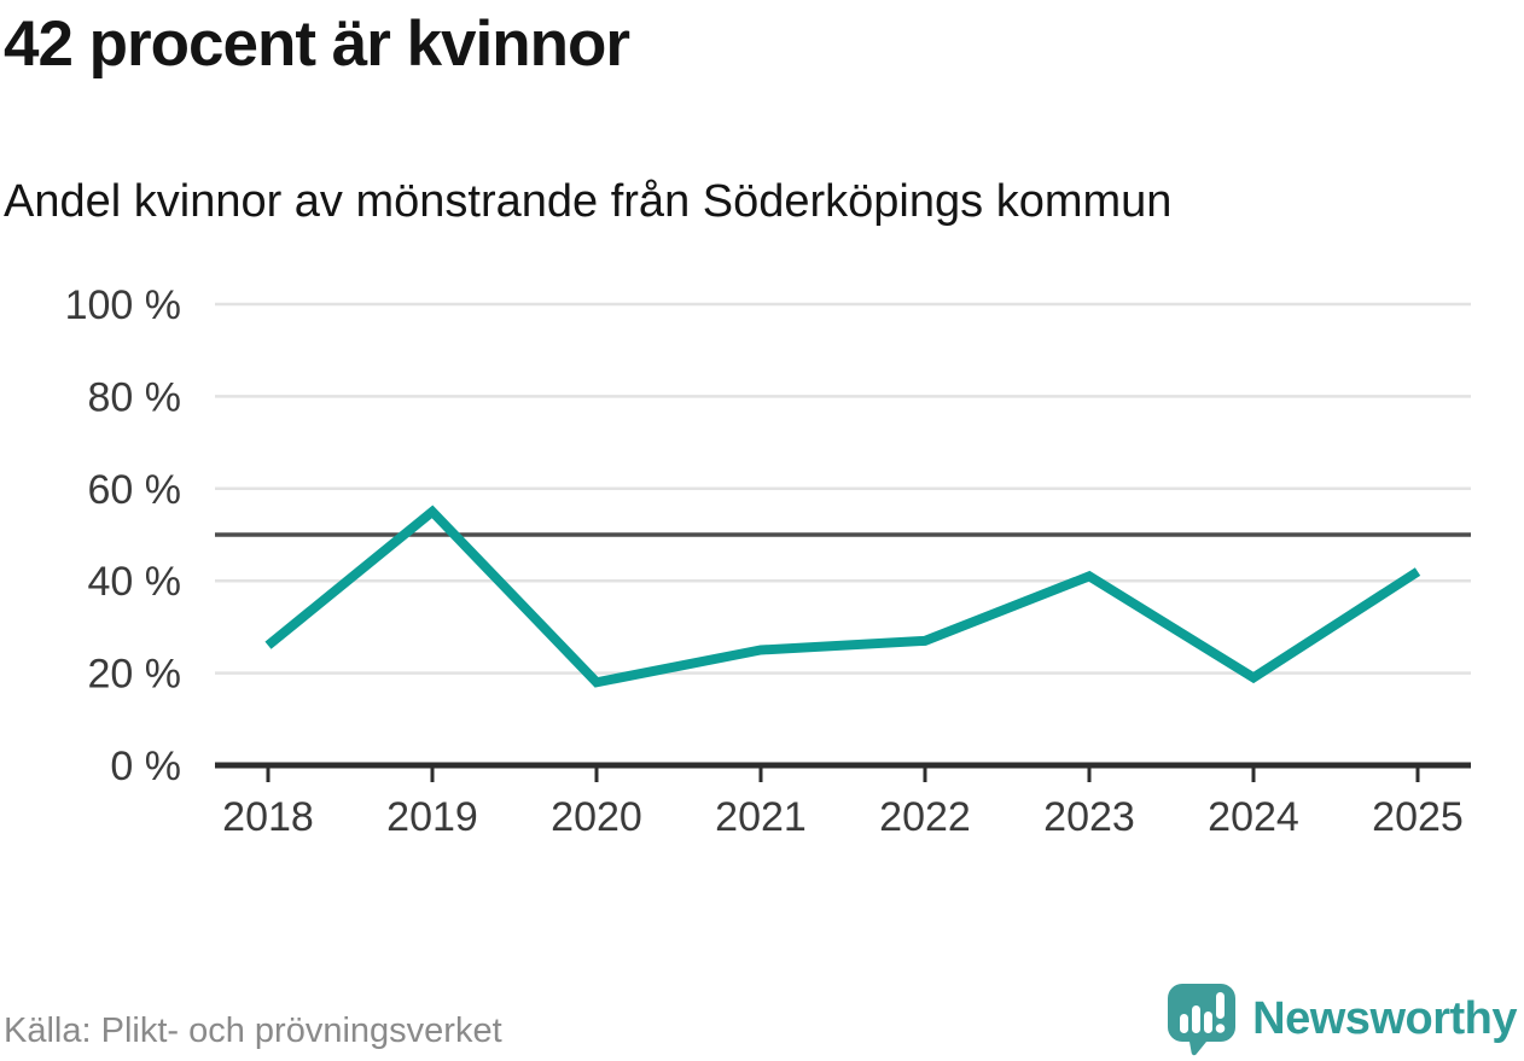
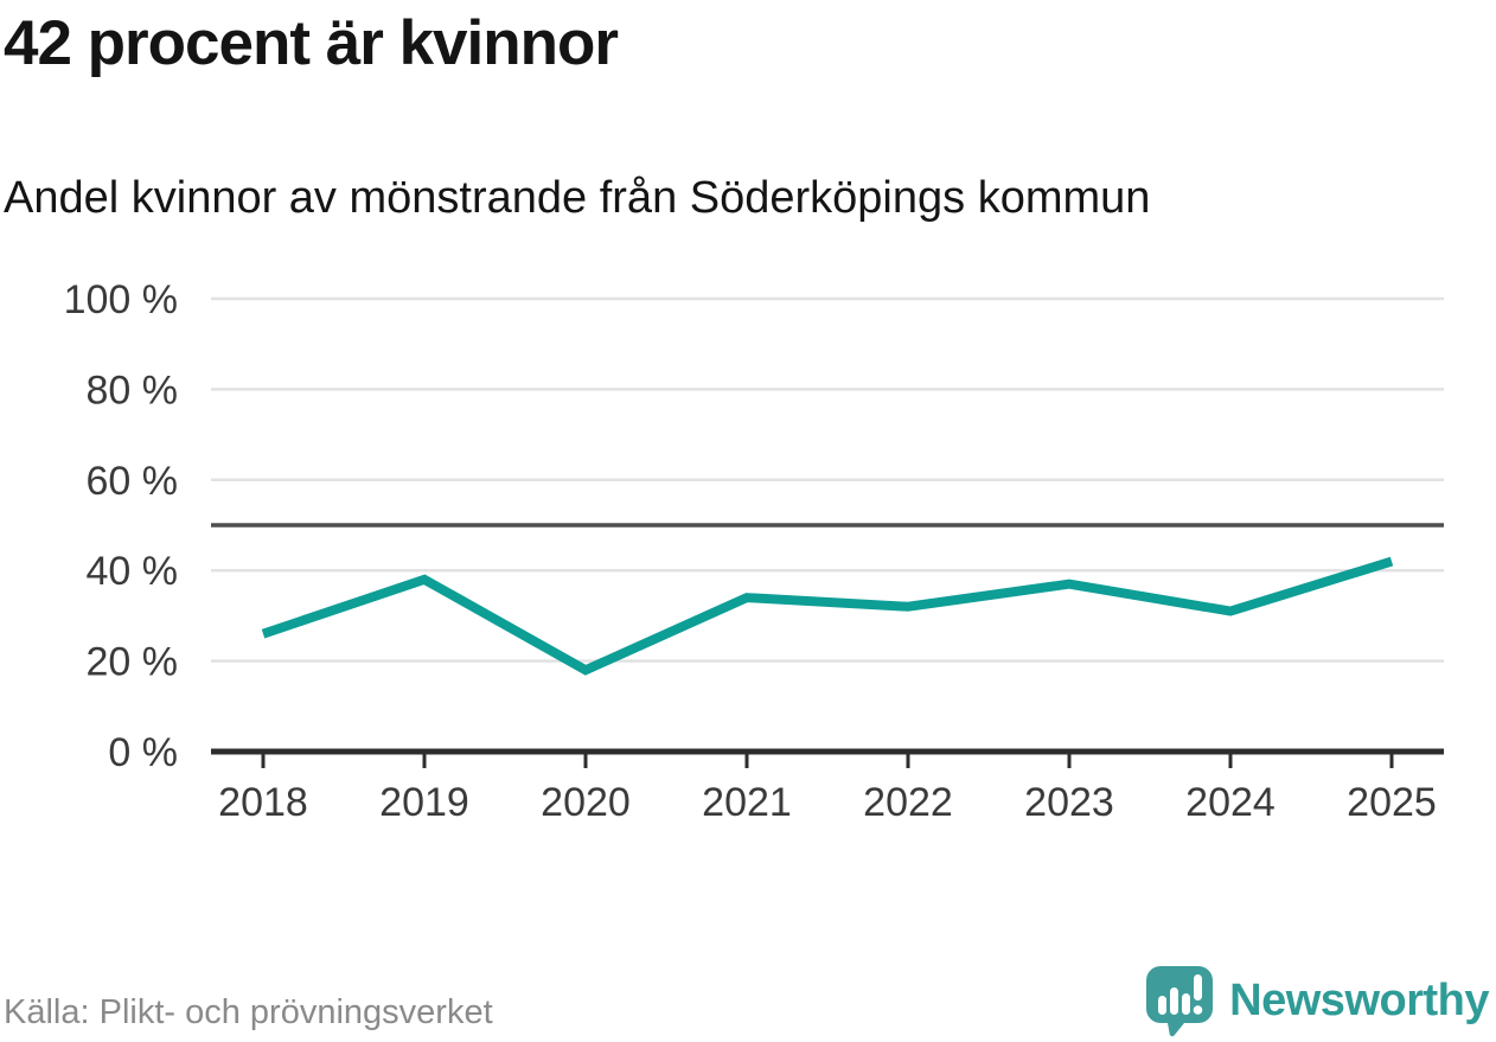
2019: 55% -> 38%
2021: 25% -> 34%
2022: 27% -> 32%
2023: 41% -> 37%
2024: 19% -> 31%
